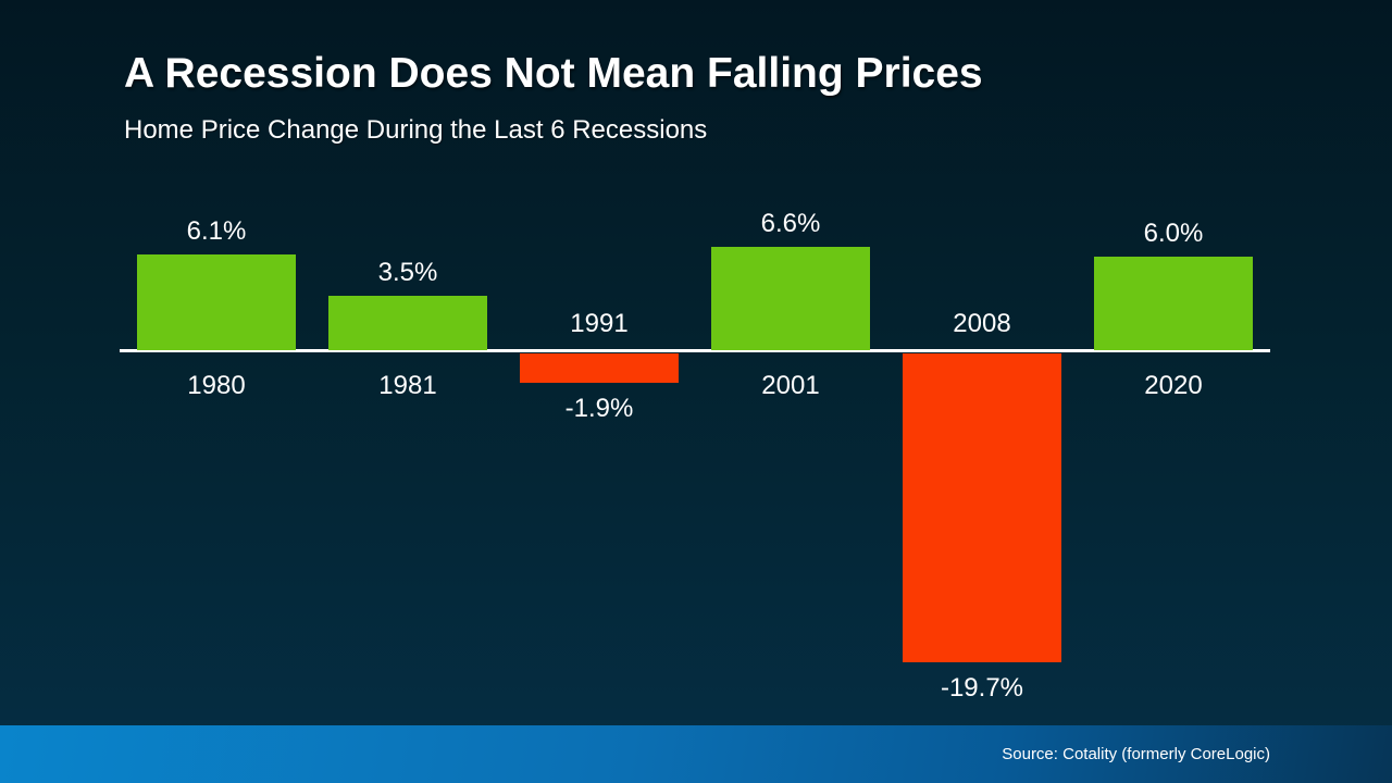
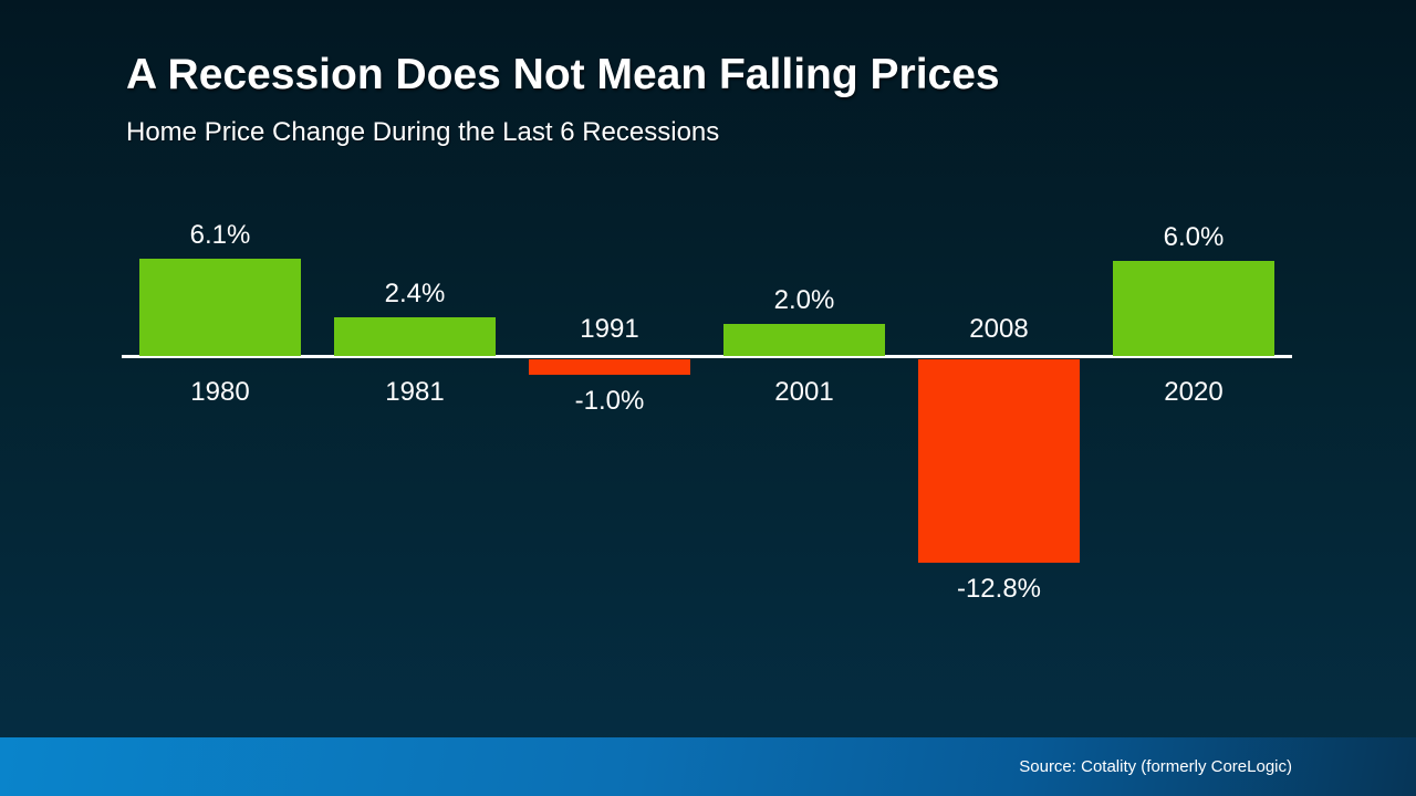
1981: 3.5% -> 2.4%
1991: -1.9% -> -1.0%
2001: 6.6% -> 2.0%
2008: -19.7% -> -12.8%
